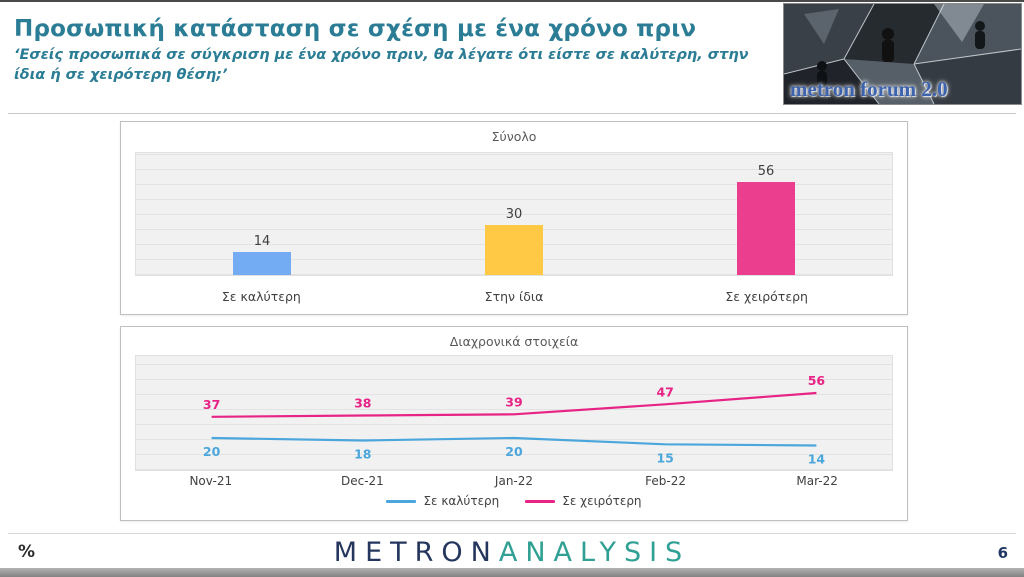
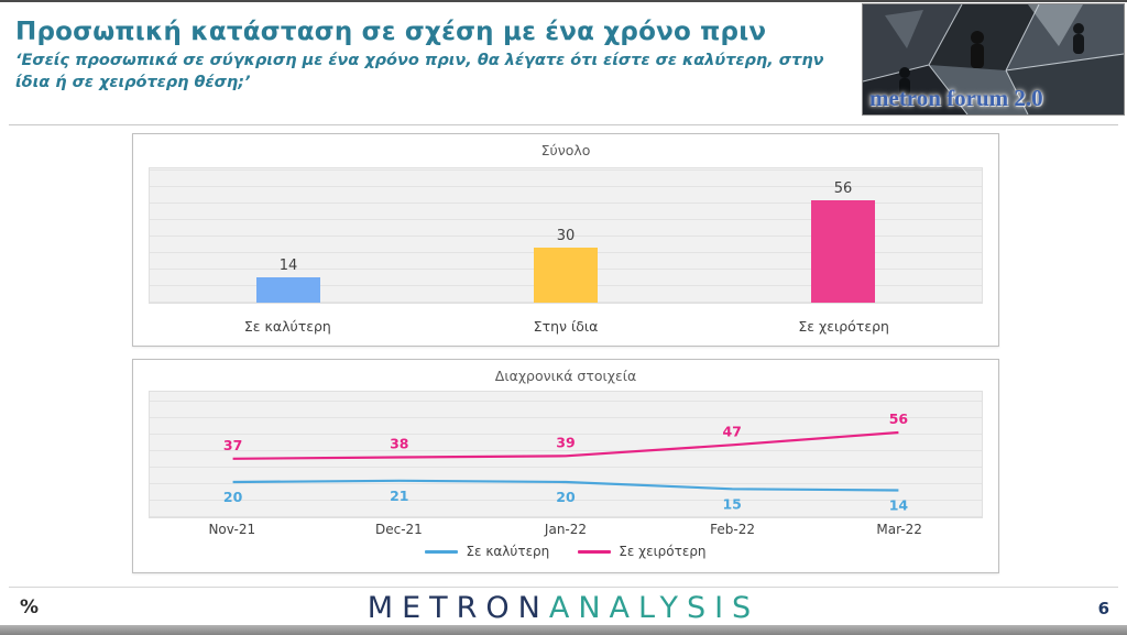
Διαχρονικά στοιχεία/Σε καλύτερη/Dec-21: 18 -> 21
